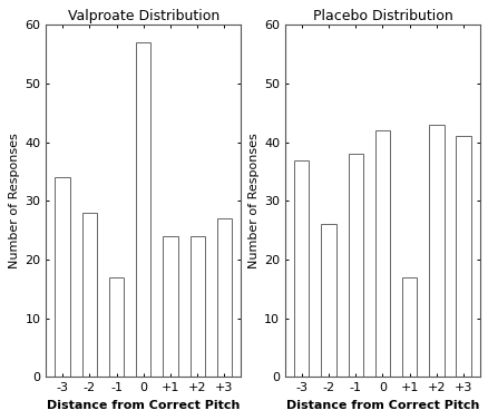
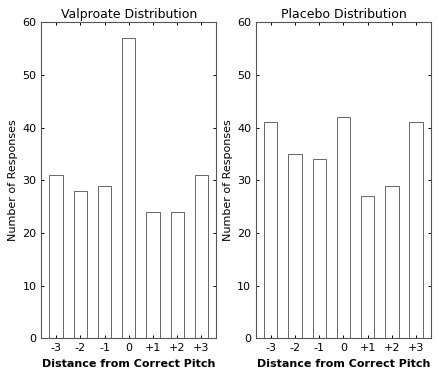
Valproate Distribution/-3: 34 -> 31
Valproate Distribution/-1: 17 -> 29
Valproate Distribution/+3: 27 -> 31
Placebo Distribution/-3: 37 -> 41
Placebo Distribution/-2: 26 -> 35
Placebo Distribution/-1: 38 -> 34
Placebo Distribution/+1: 17 -> 27
Placebo Distribution/+2: 43 -> 29
